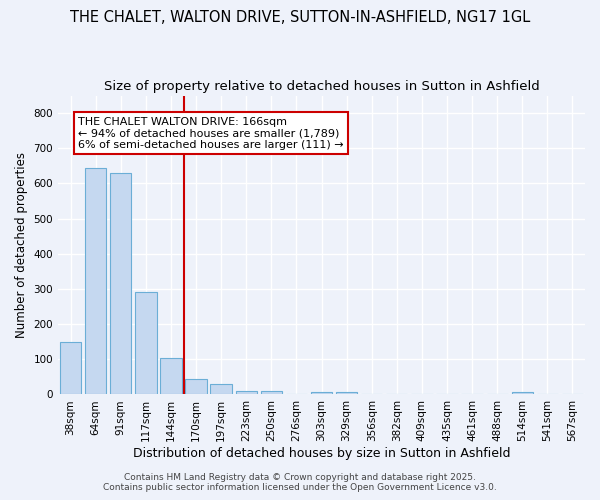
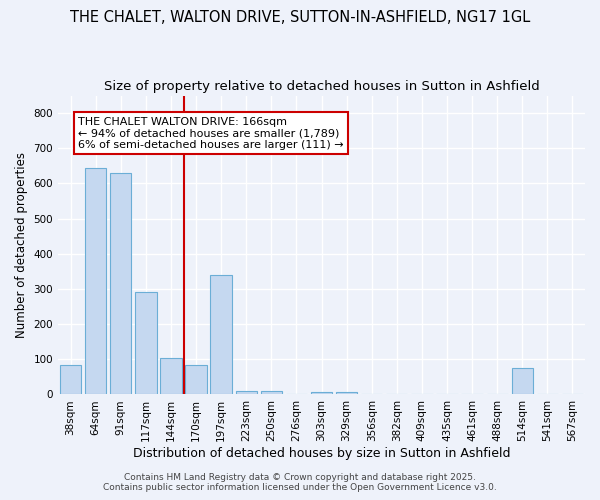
38sqm: 150 -> 85
170sqm: 43 -> 85
197sqm: 29 -> 340
514sqm: 7 -> 75
